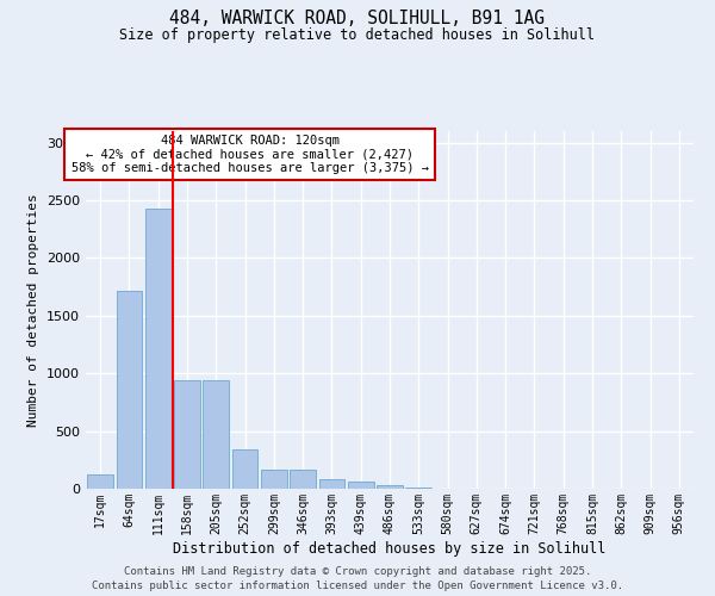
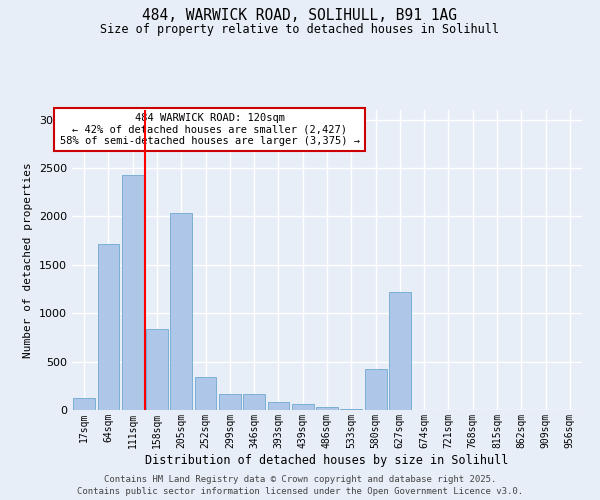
158sqm: 940 -> 840
205sqm: 940 -> 2040
580sqm: 0 -> 420
627sqm: 0 -> 1220
